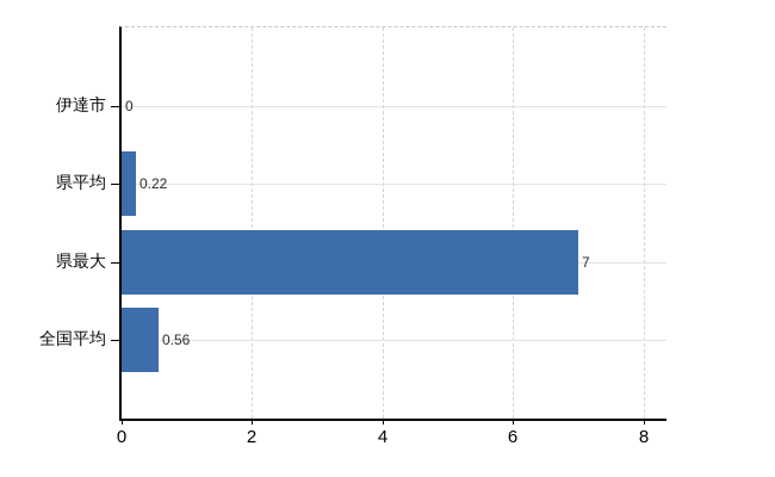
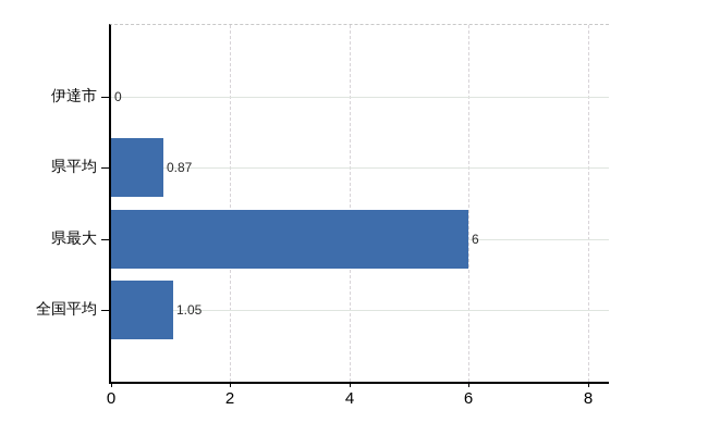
県平均: 0.22 -> 0.87
県最大: 7 -> 6
全国平均: 0.56 -> 1.05
